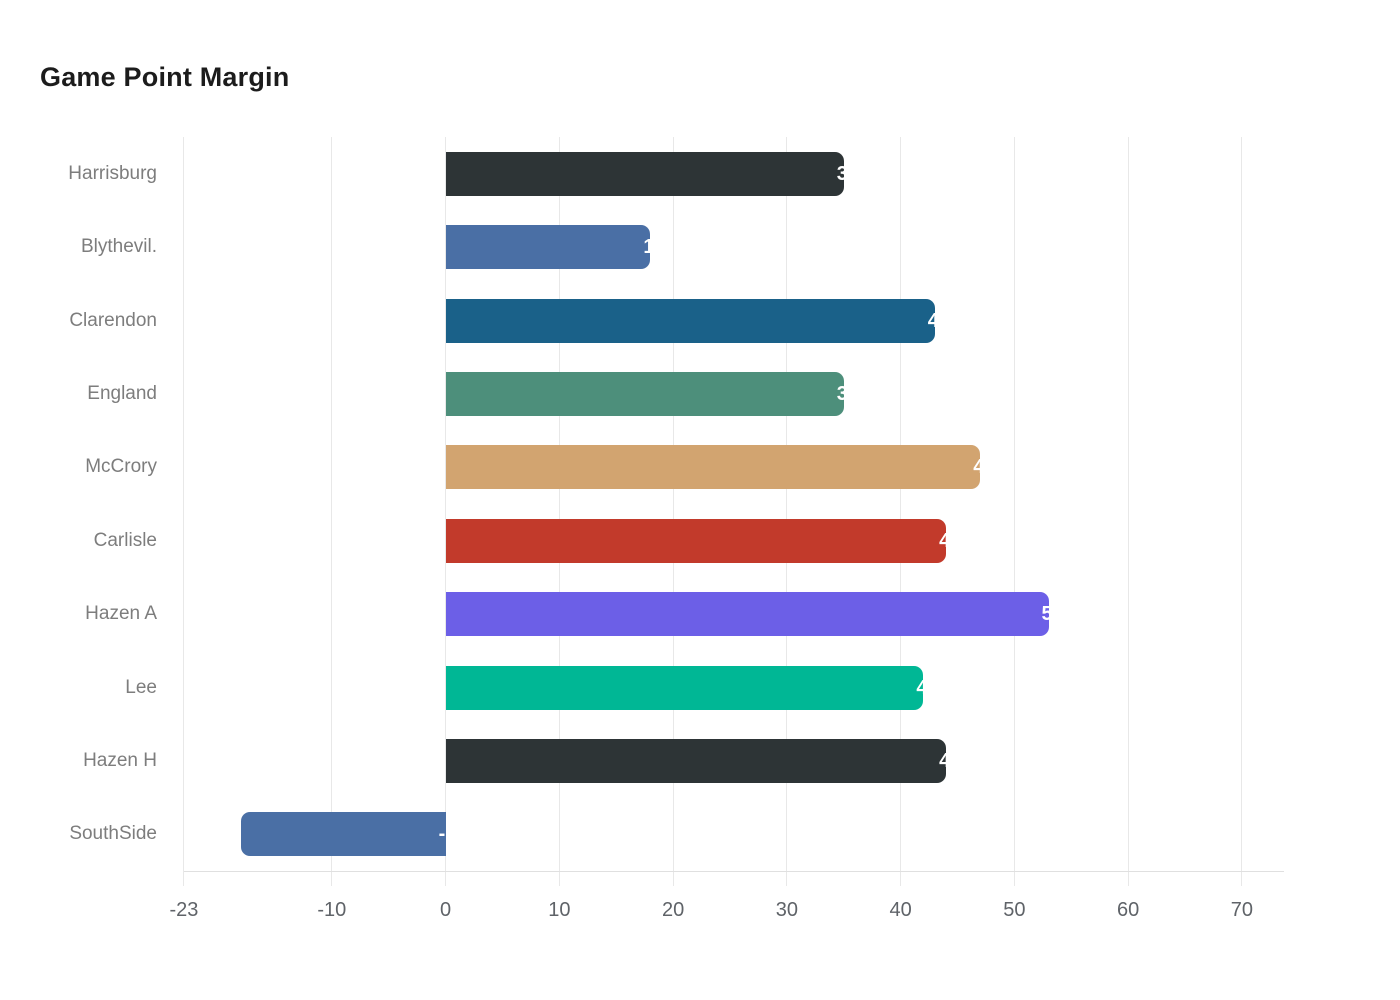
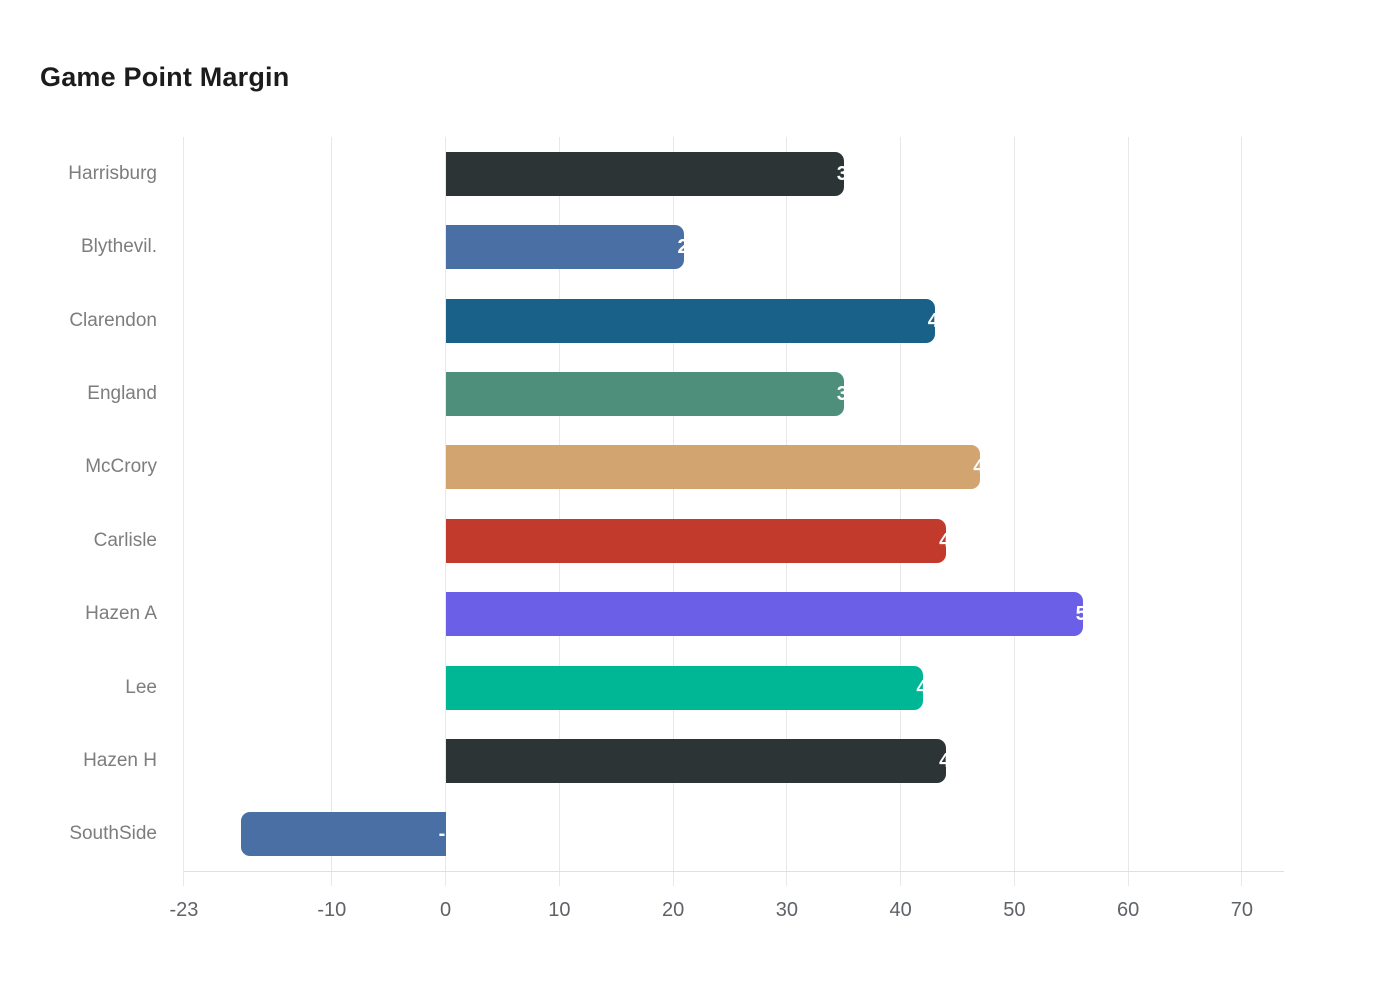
Blythevil.: 18 -> 21
Hazen A: 53 -> 56
